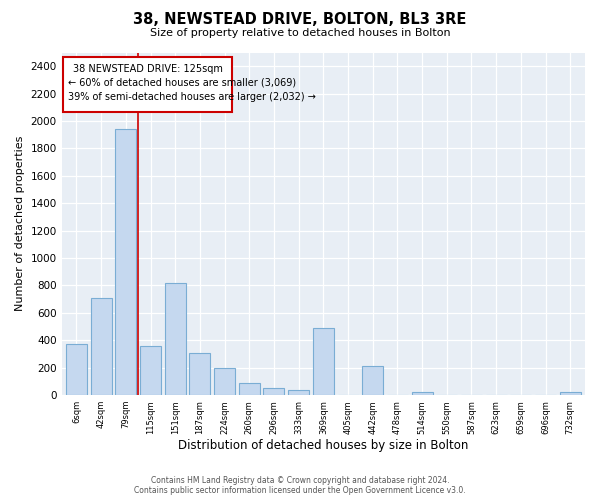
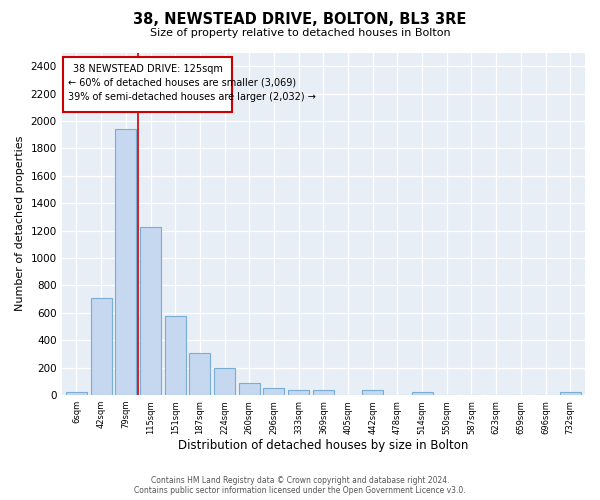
6sqm: 370 -> 20
115sqm: 360 -> 1230
151sqm: 820 -> 580
369sqm: 490 -> 40
442sqm: 210 -> 40
